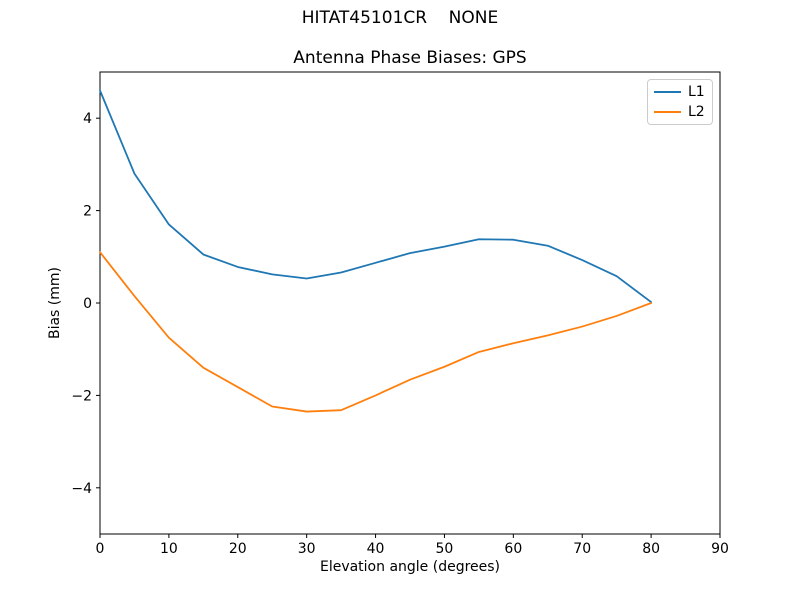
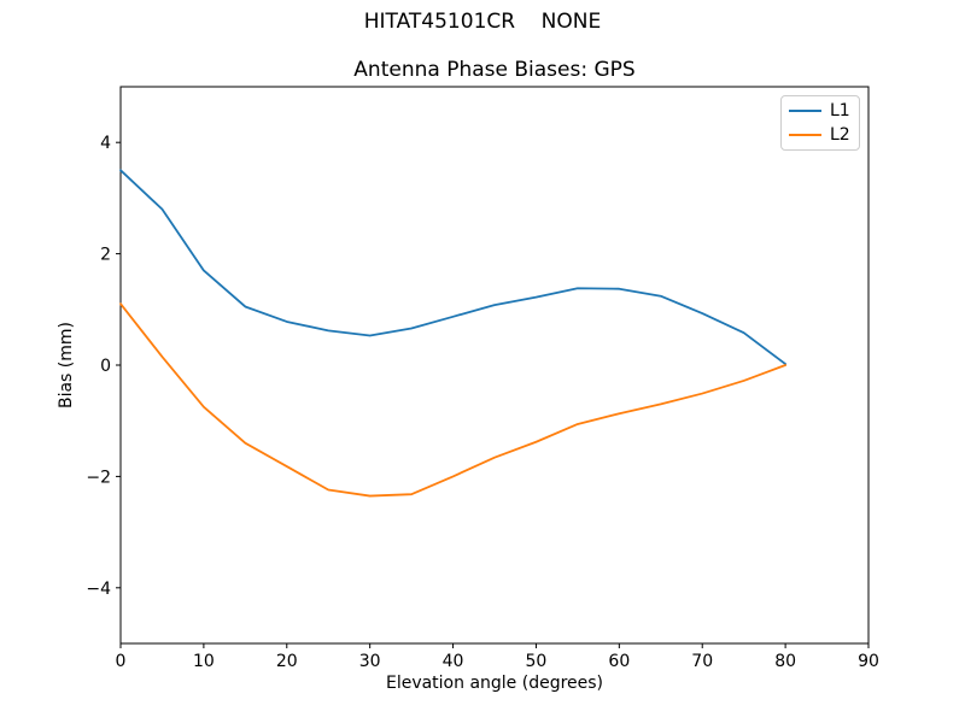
L1/0: 4.6 -> 3.5
